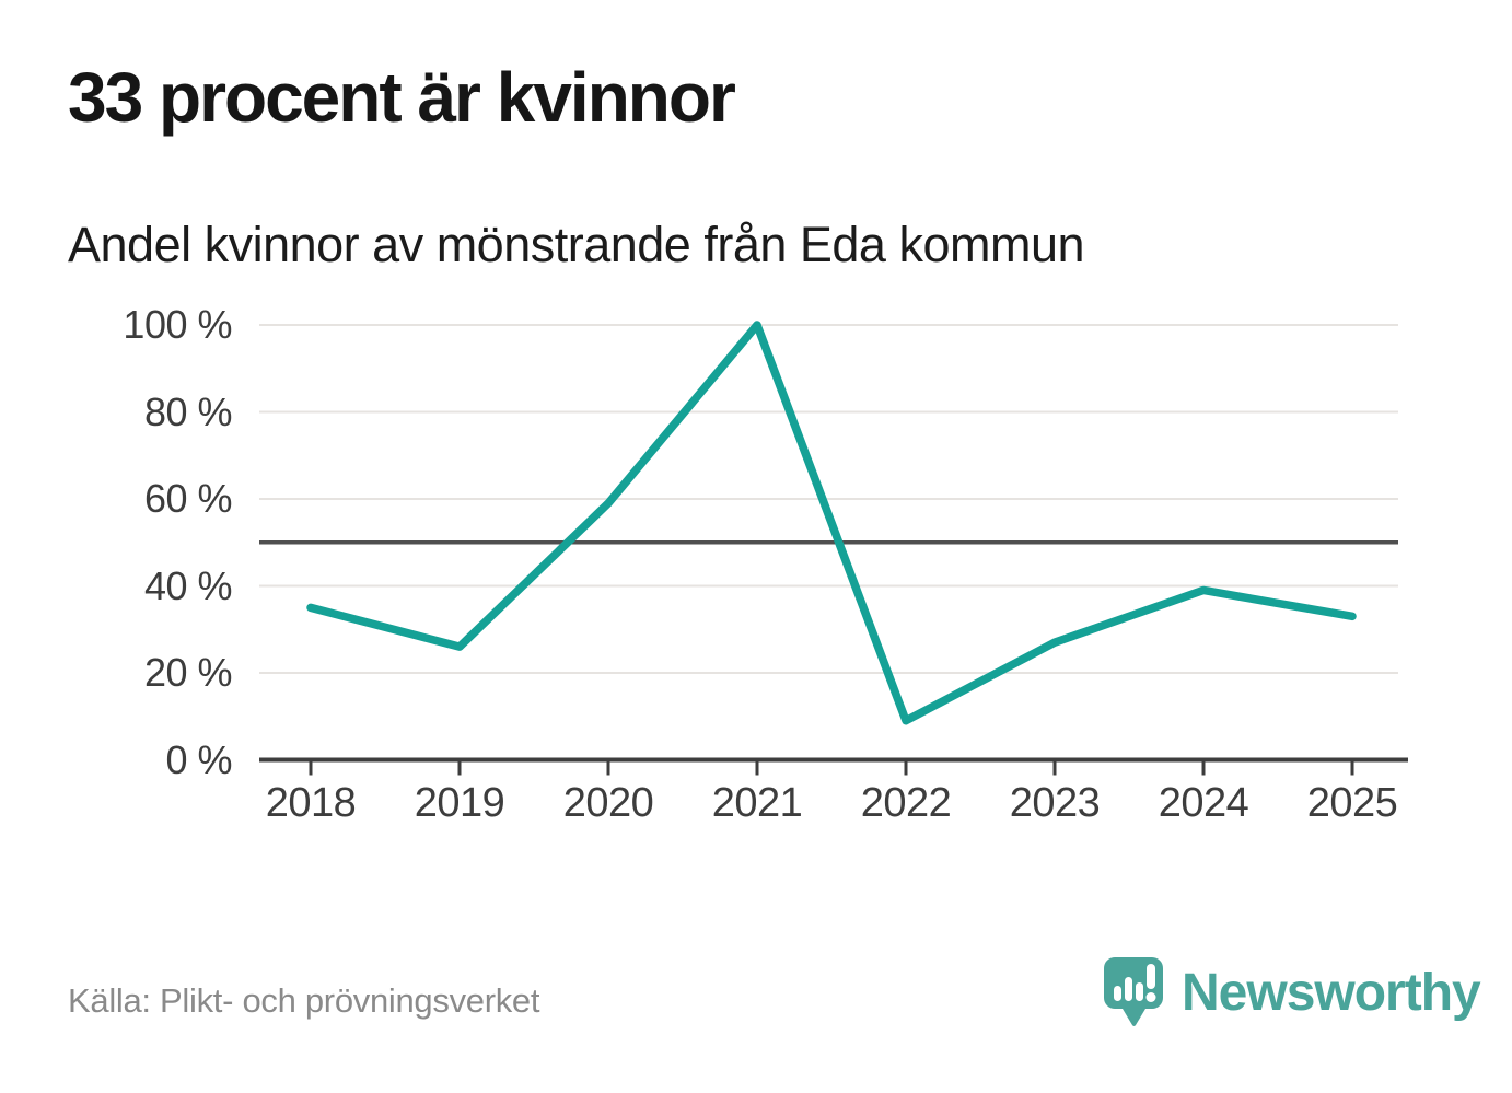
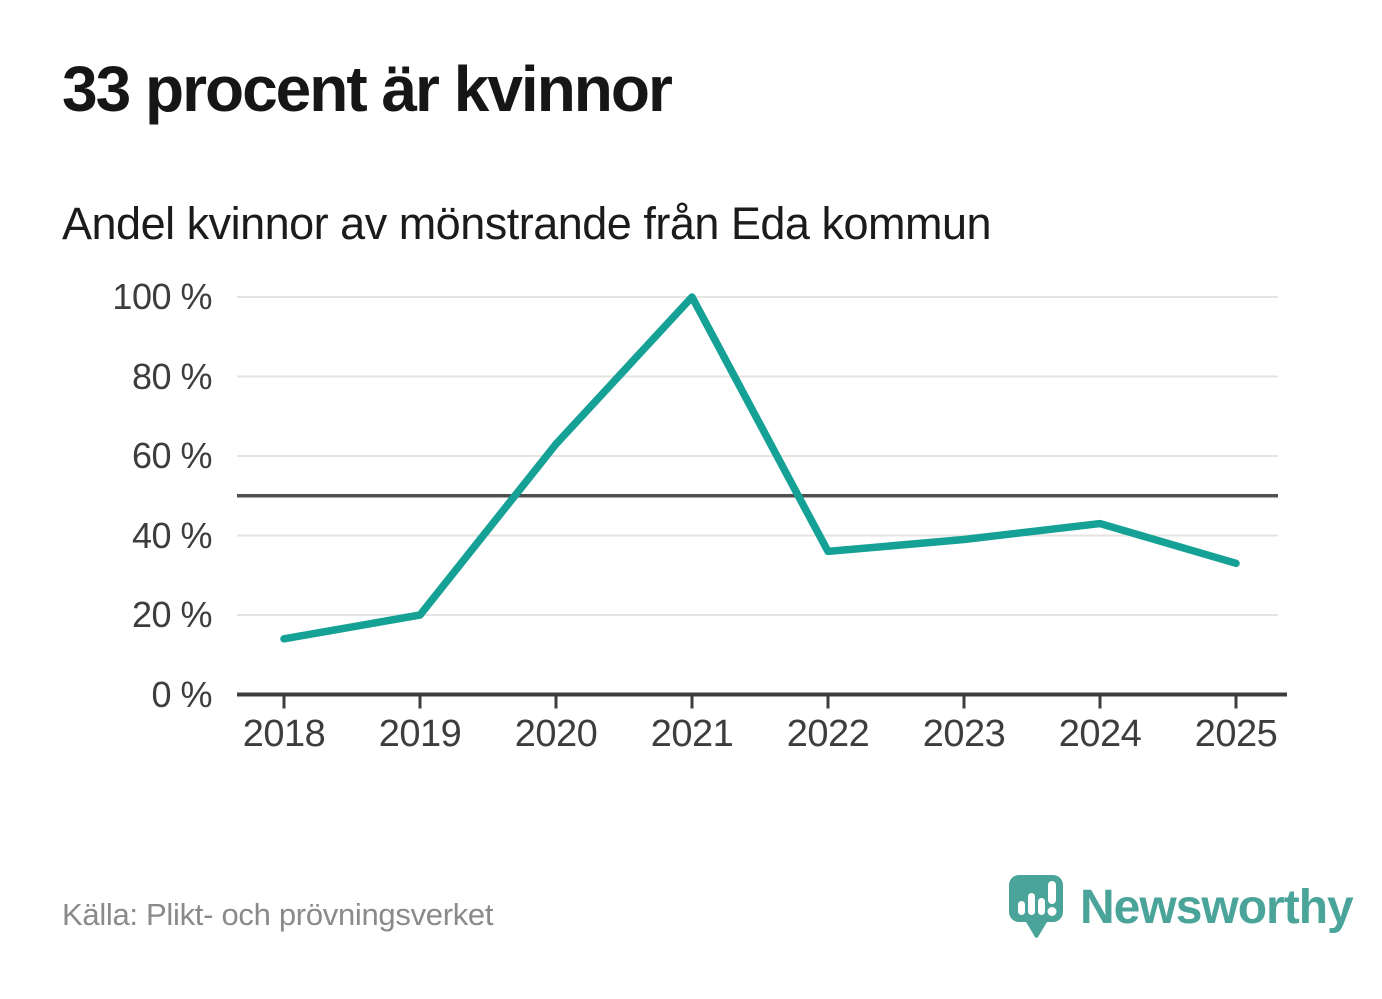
2018: 35% -> 14%
2019: 26% -> 20%
2020: 59% -> 63%
2022: 9% -> 36%
2023: 27% -> 39%
2024: 39% -> 43%
